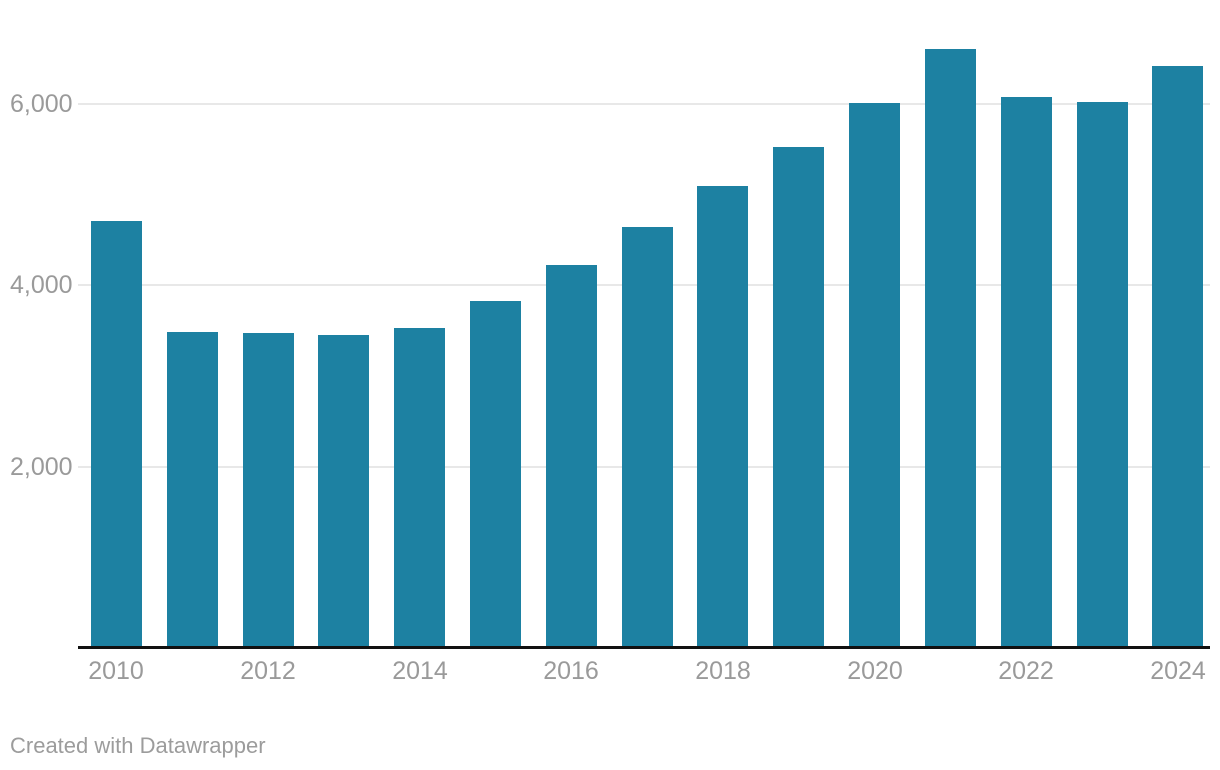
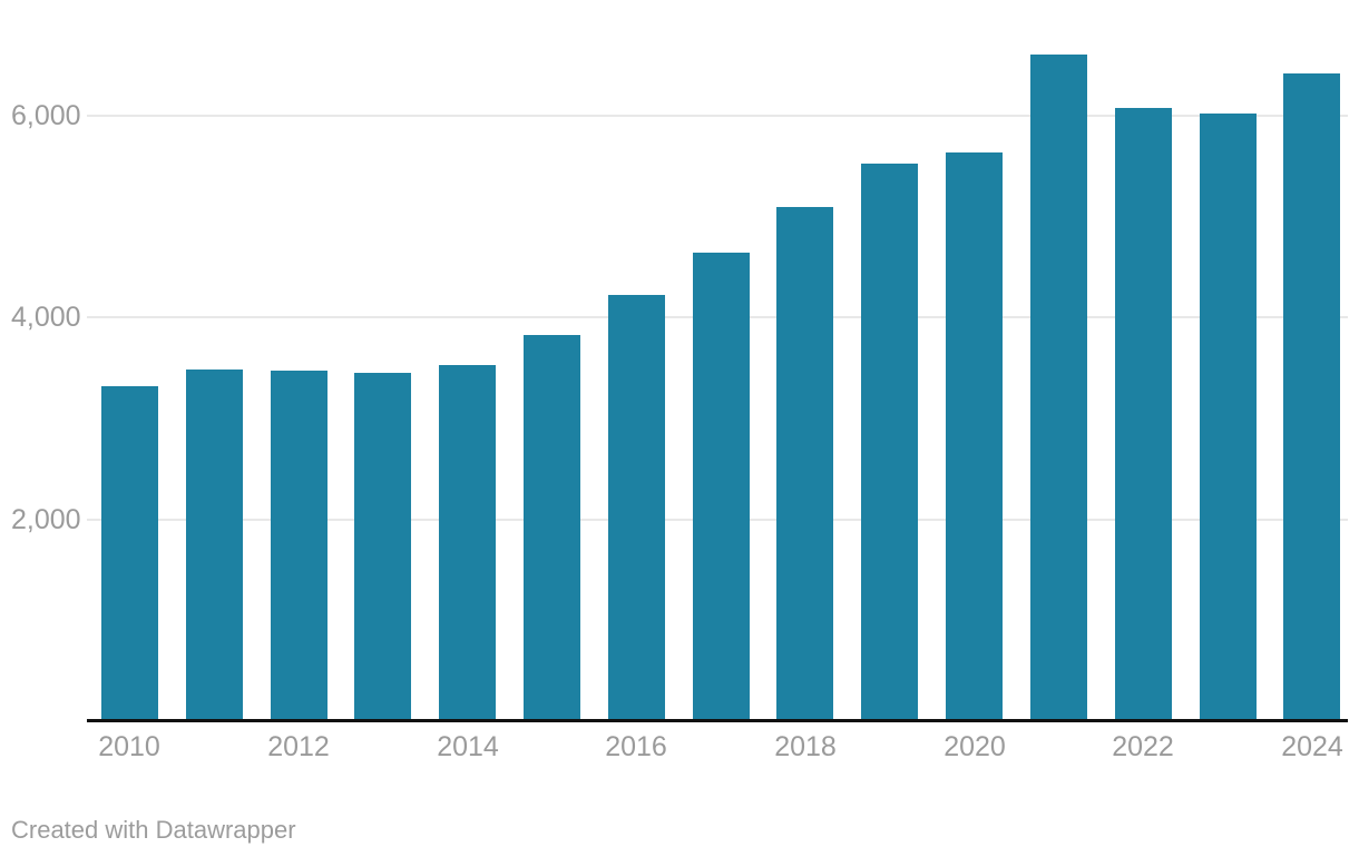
2010: 4700 -> 3300
2020: 6000 -> 5600
